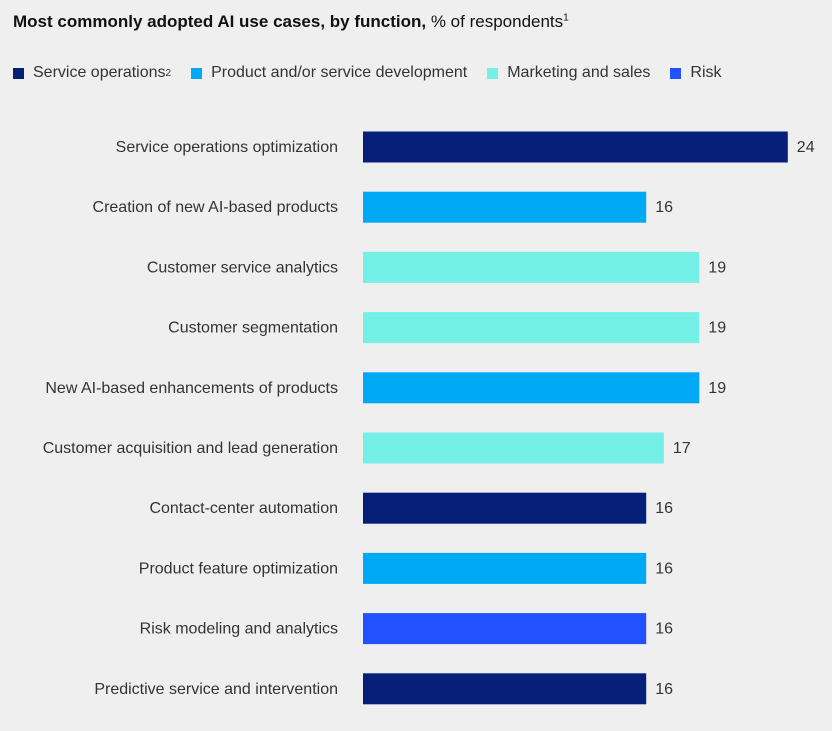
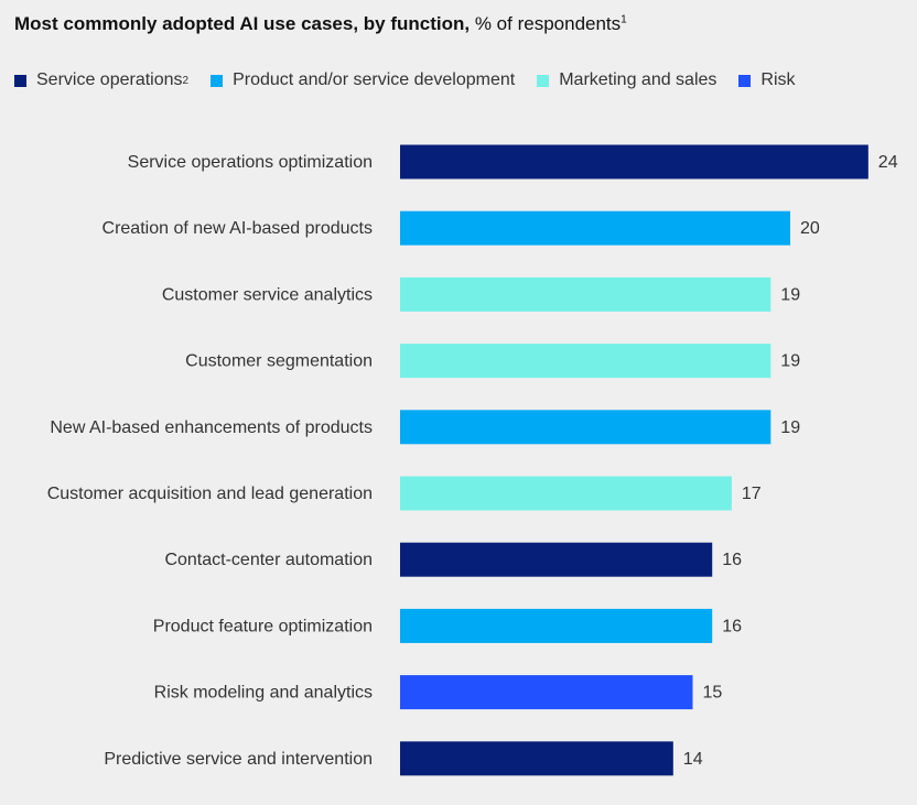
Creation of new AI-based products: 16 -> 20
Risk modeling and analytics: 16 -> 15
Predictive service and intervention: 16 -> 14
